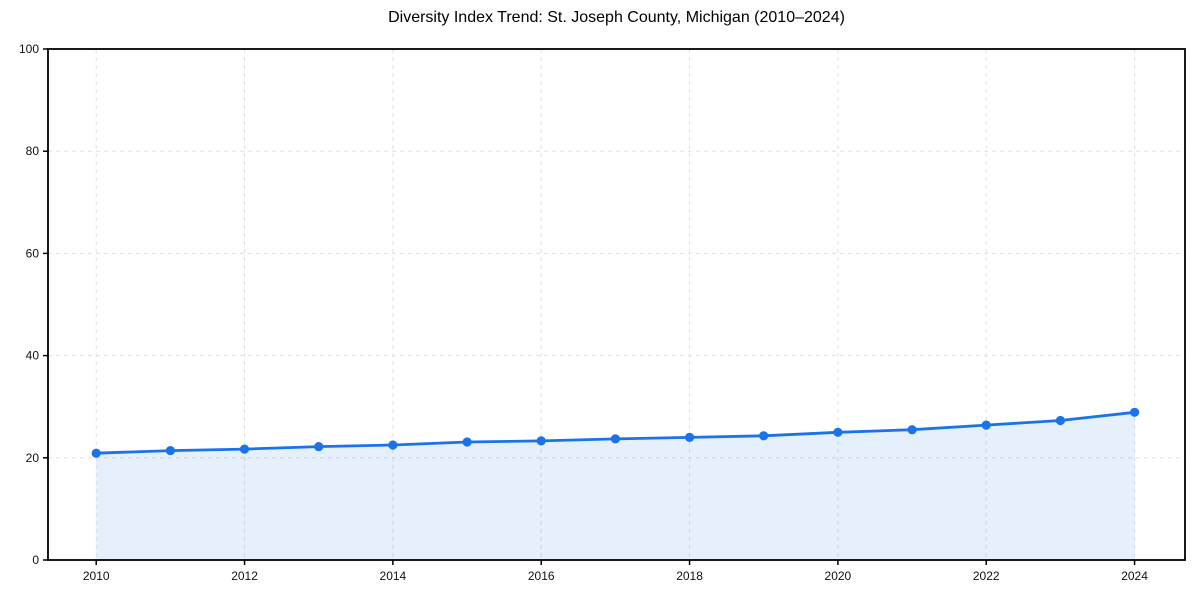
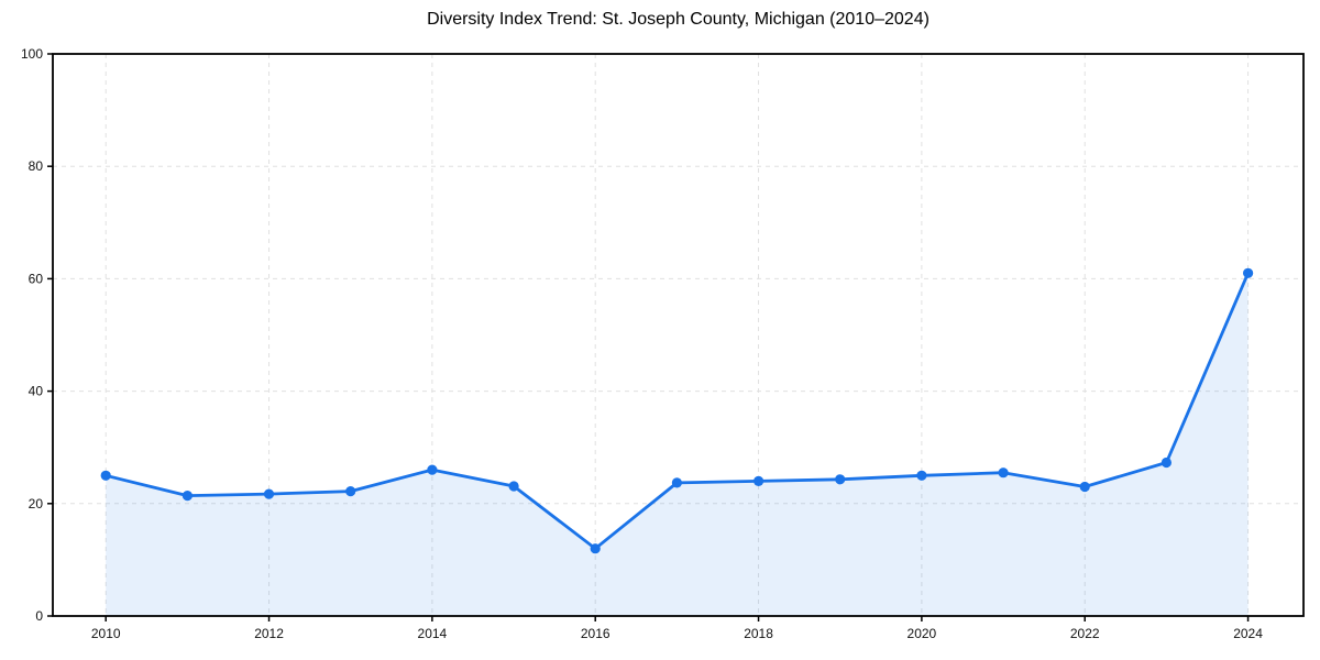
2010: 21 -> 25
2014: 22 -> 26
2016: 23 -> 12
2022: 26 -> 23
2024: 29 -> 61
